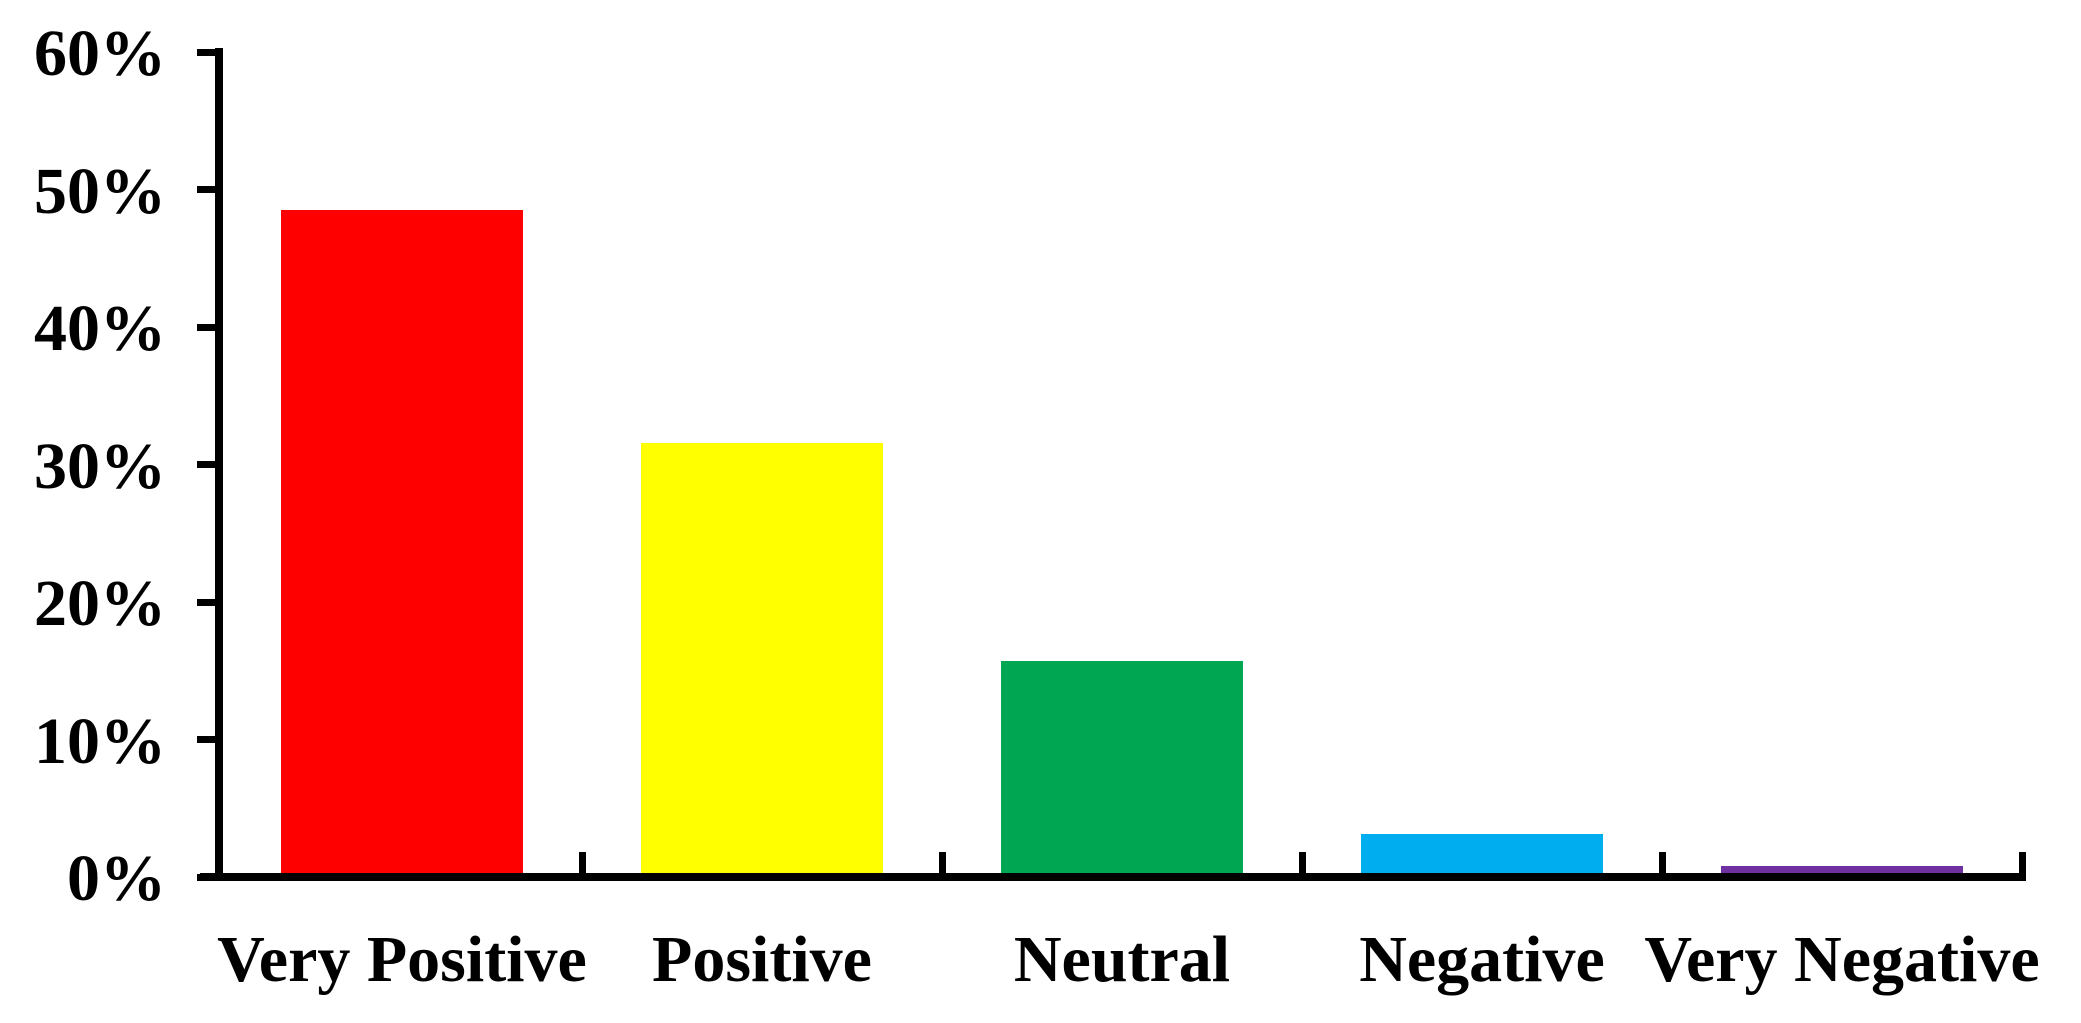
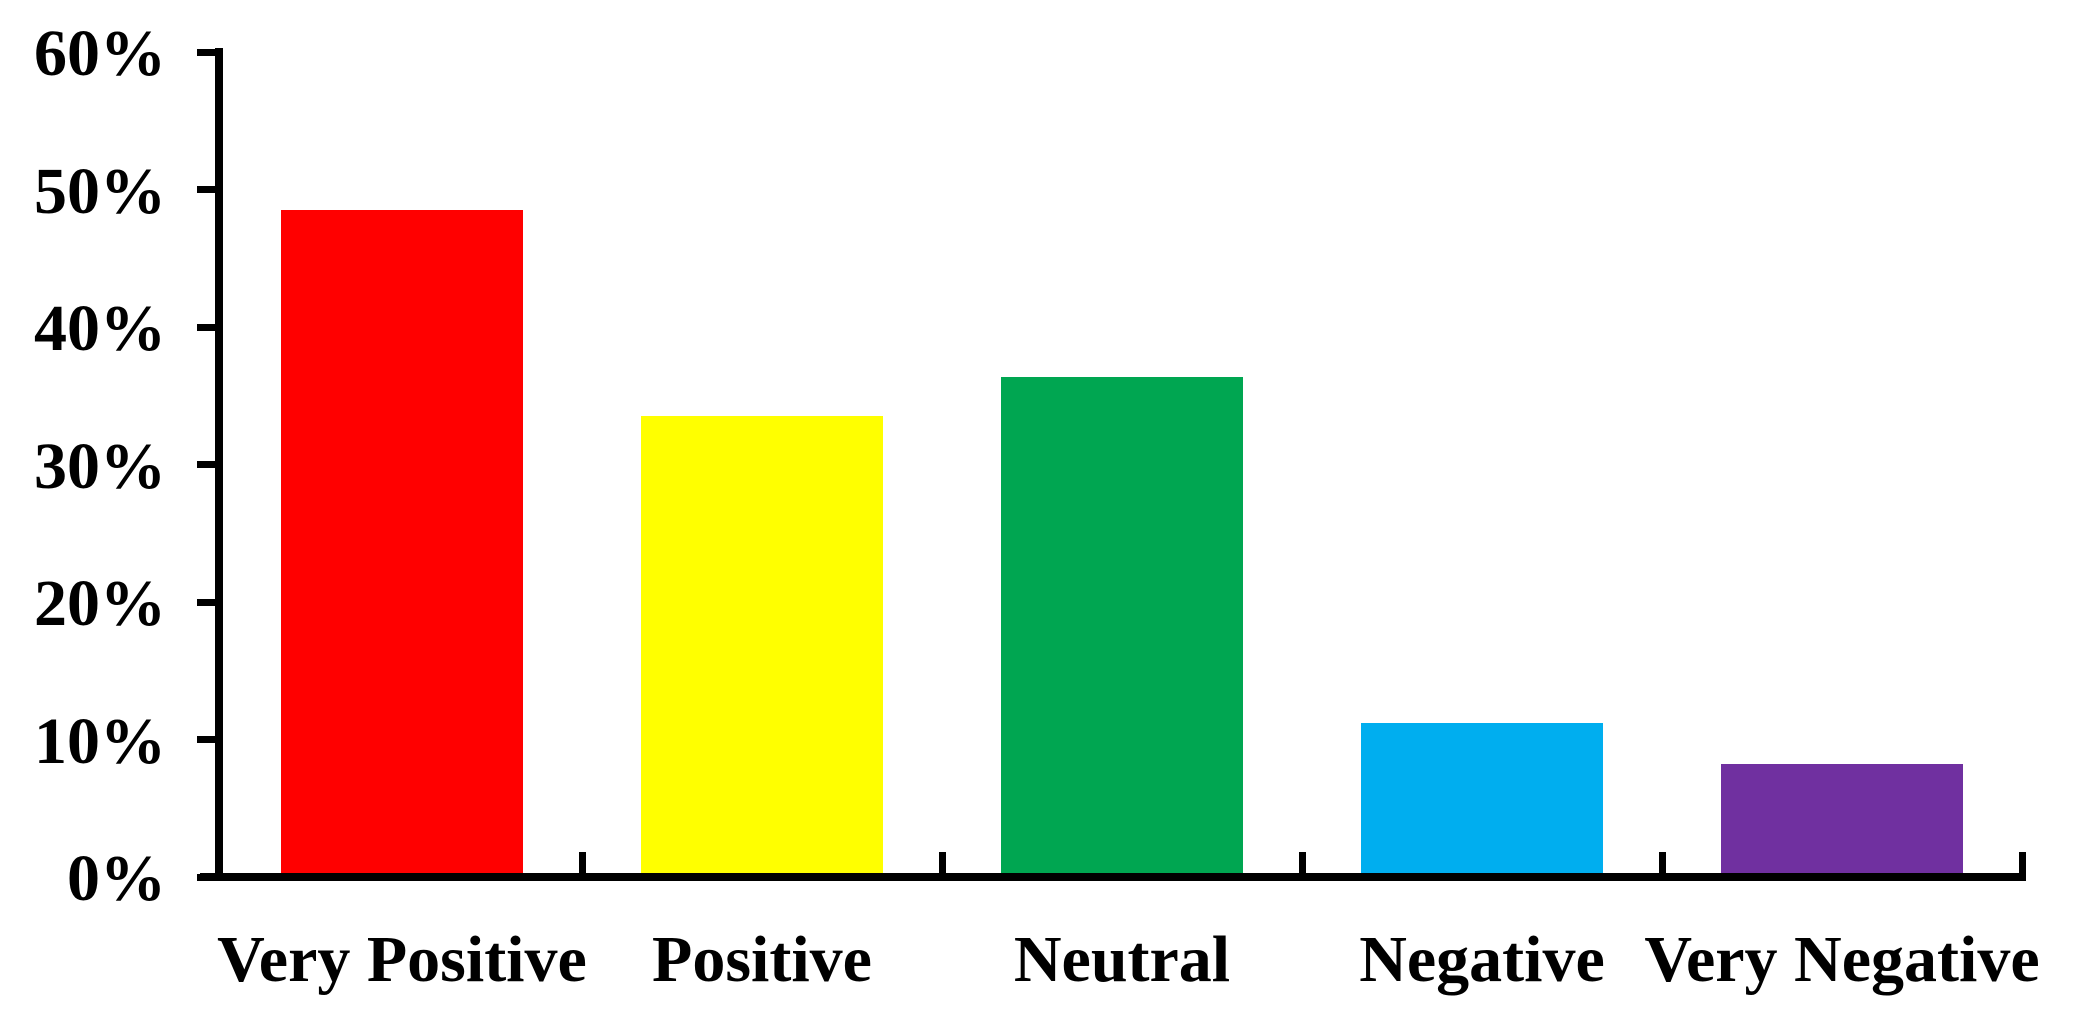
Positive: 31.6% -> 33.5%
Neutral: 15.7% -> 36.4%
Negative: 3.1% -> 11.2%
Very Negative: 0.8% -> 8.2%
